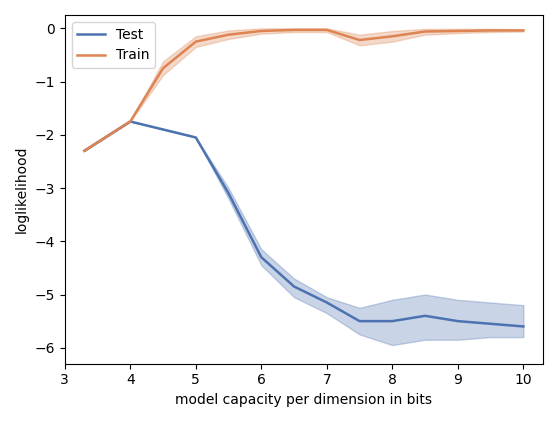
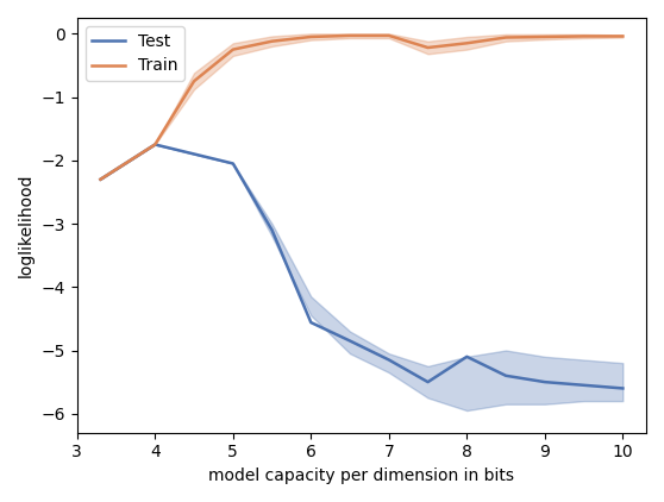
Test/6: -4.30 -> -4.56
Test/8: -5.50 -> -5.10
